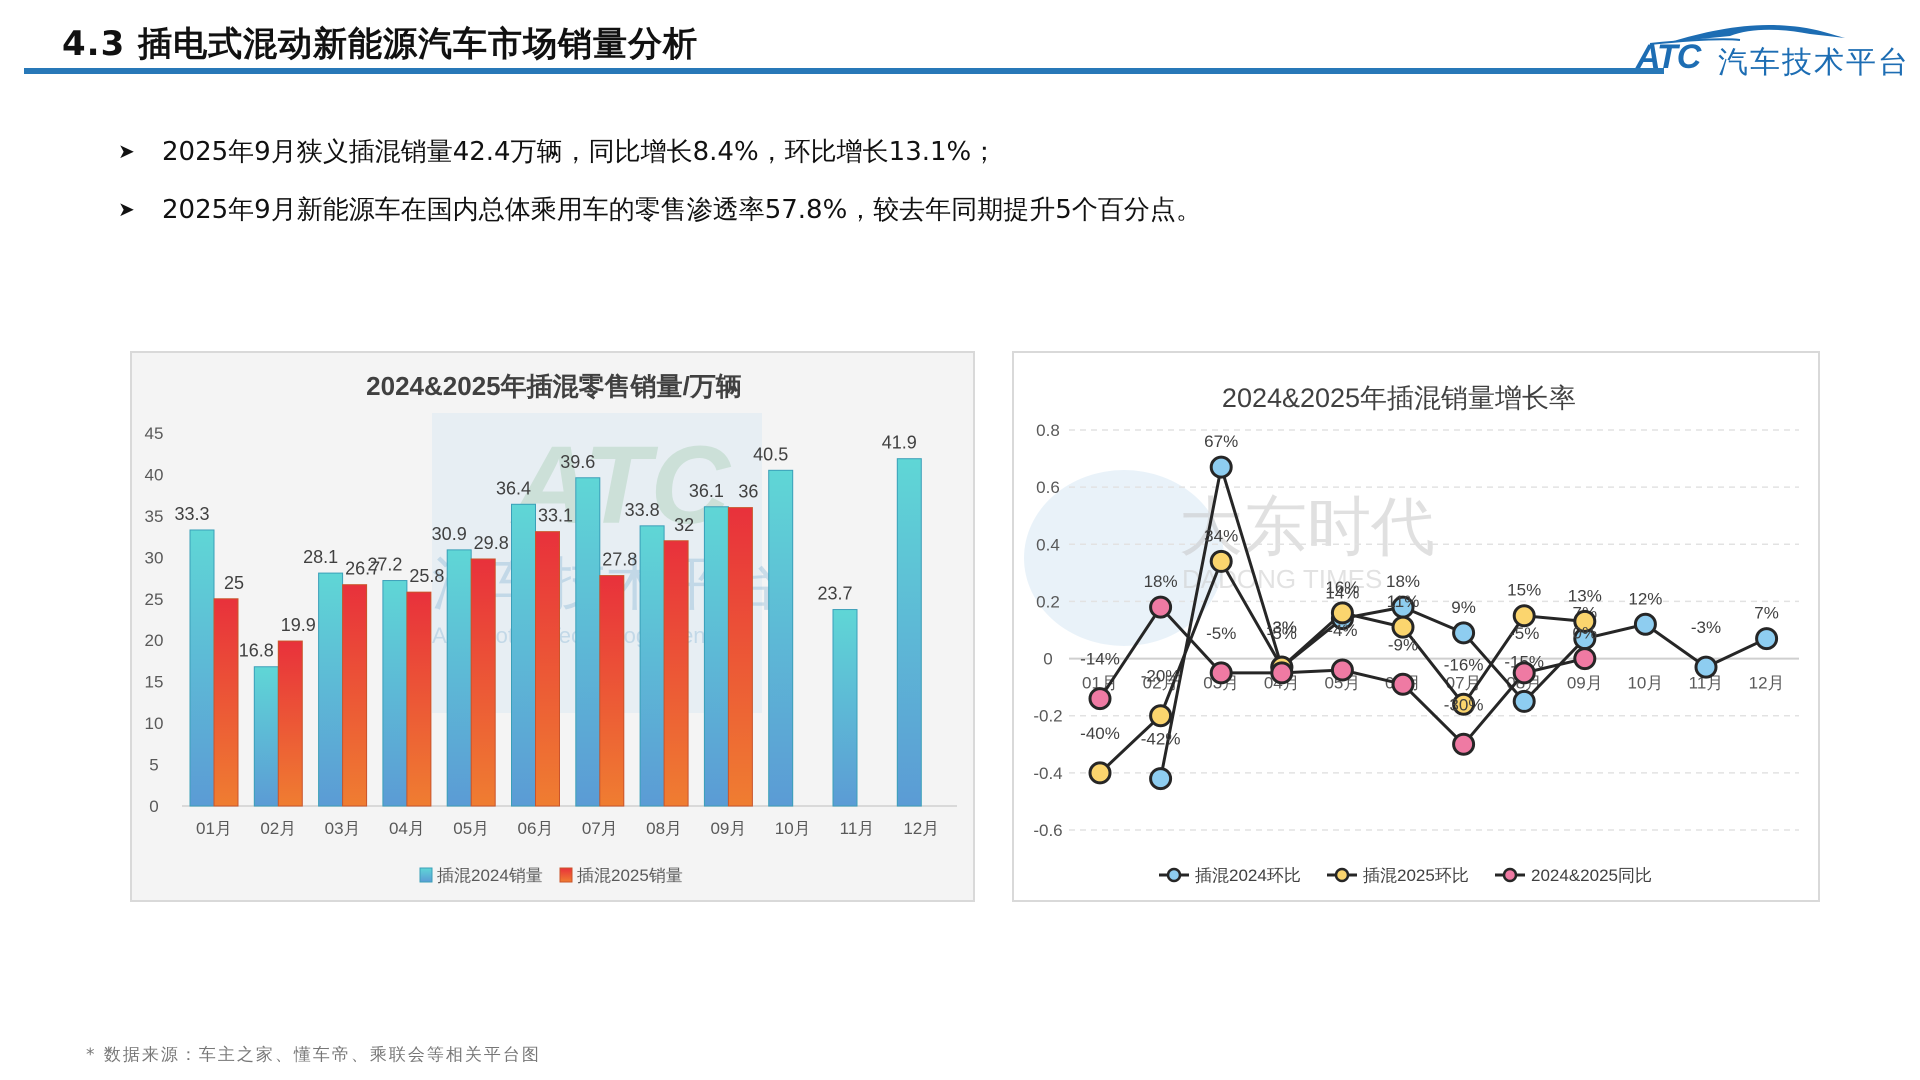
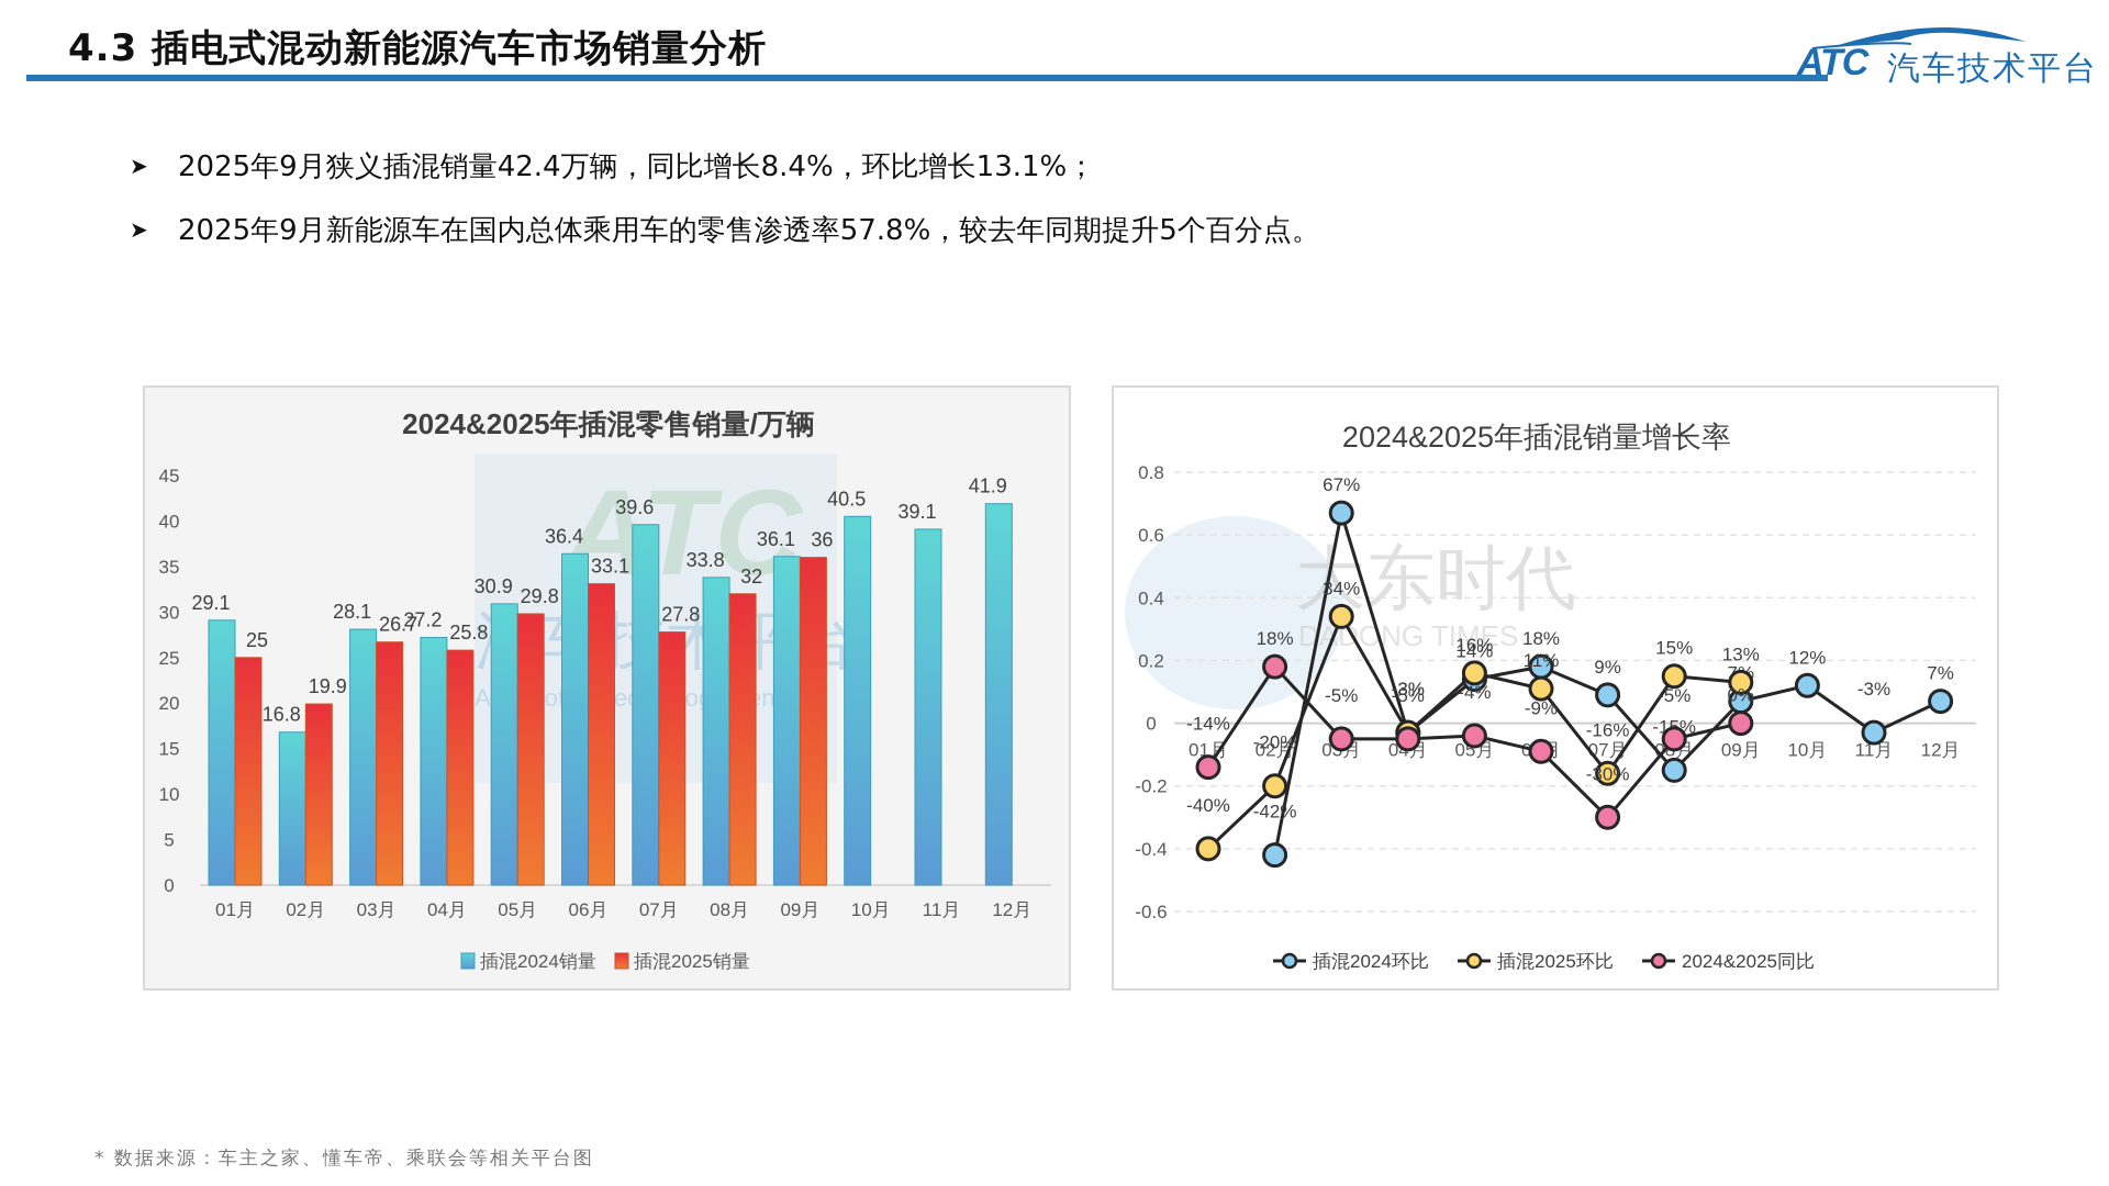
2024&2025年插混零售销量/万辆/插混2024销量/01月: 33.3 -> 29.1
2024&2025年插混零售销量/万辆/插混2024销量/11月: 23.7 -> 39.1
